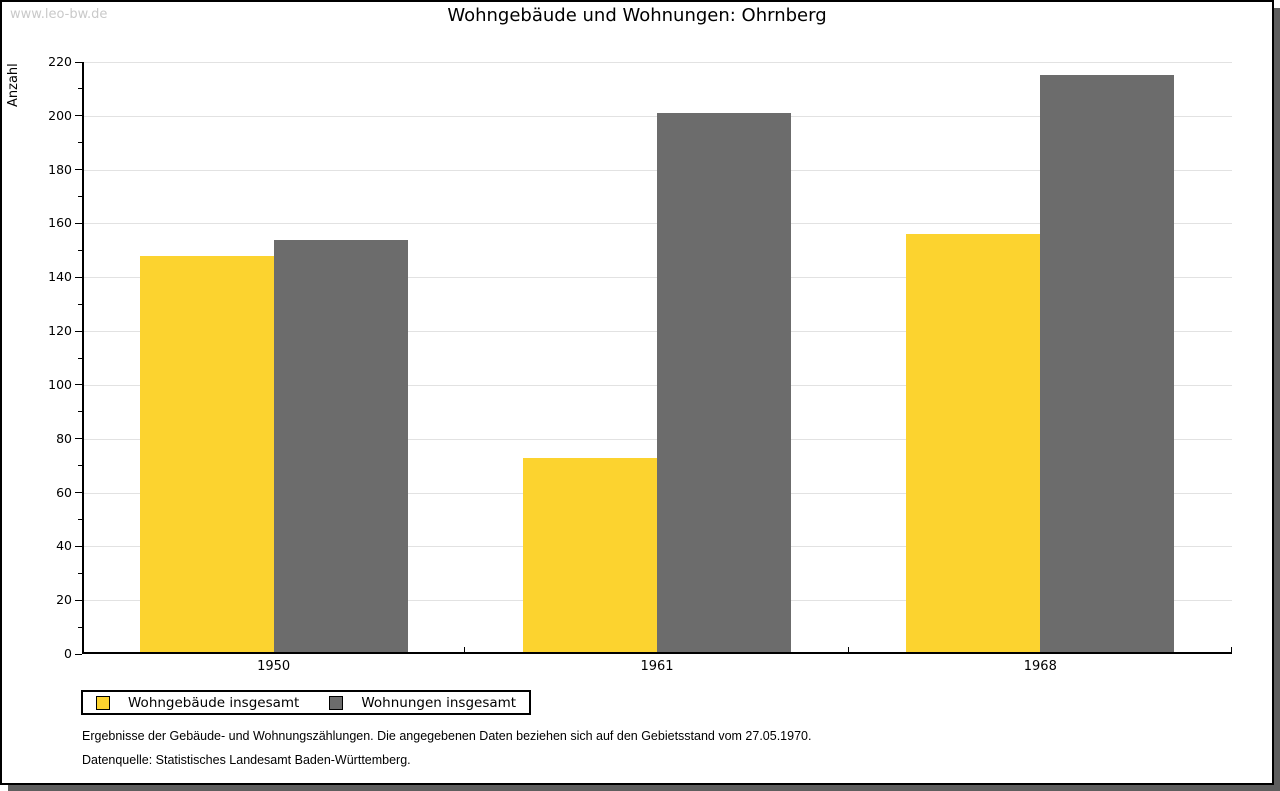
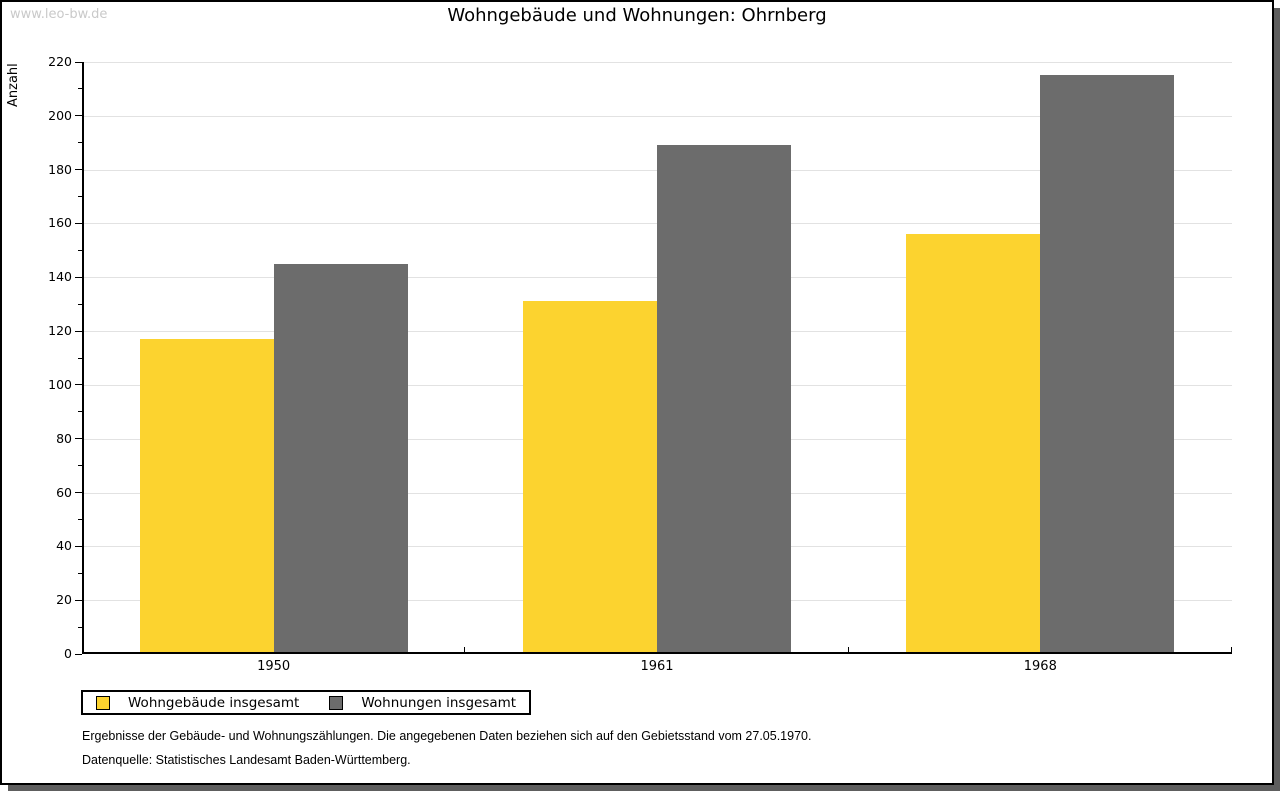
Wohngebäude insgesamt/1950: 148 -> 117
Wohnungen insgesamt/1950: 154 -> 145
Wohngebäude insgesamt/1961: 73 -> 131
Wohnungen insgesamt/1961: 201 -> 189
